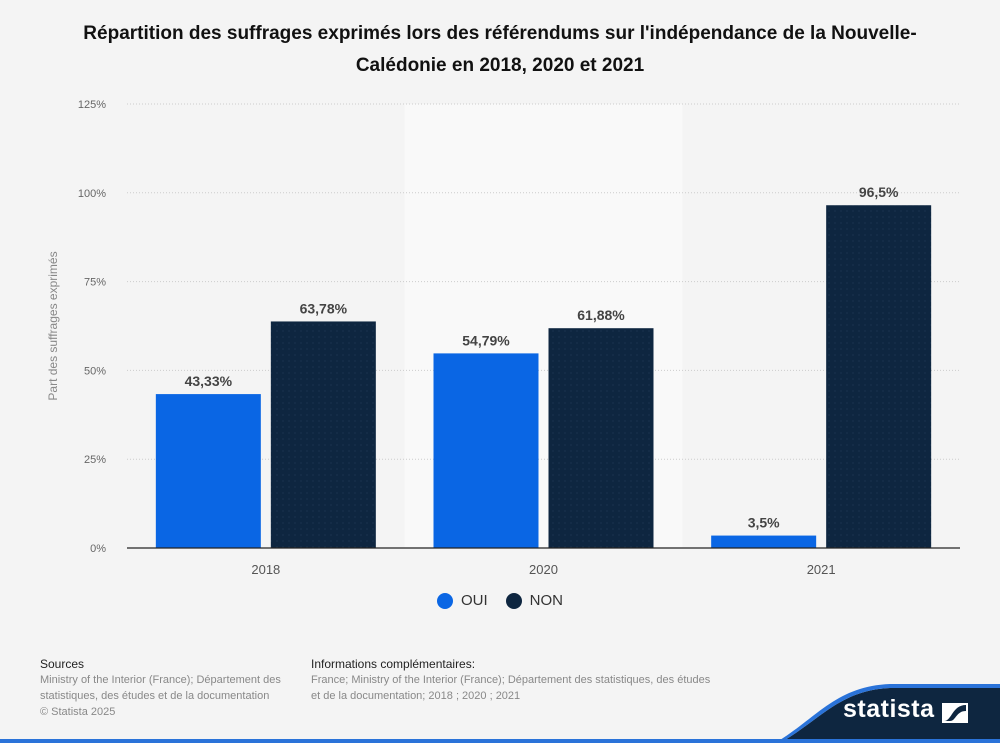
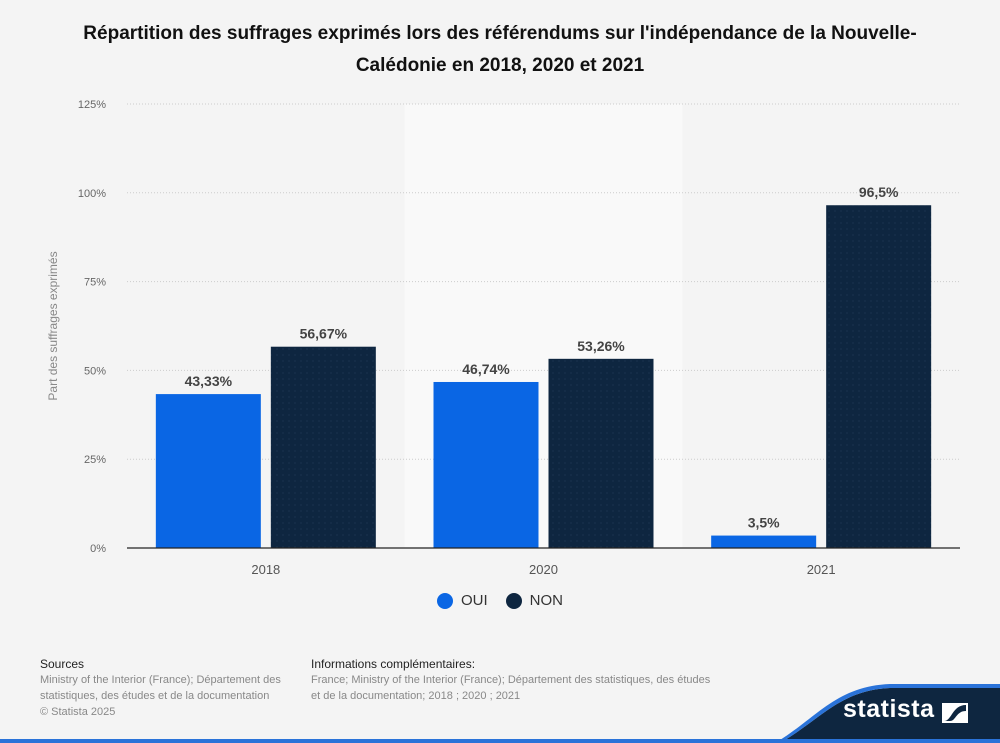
NON/2018: 63,78% -> 56,67%
OUI/2020: 54,79% -> 46,74%
NON/2020: 61,88% -> 53,26%
